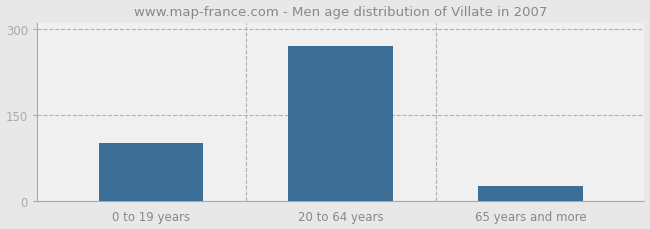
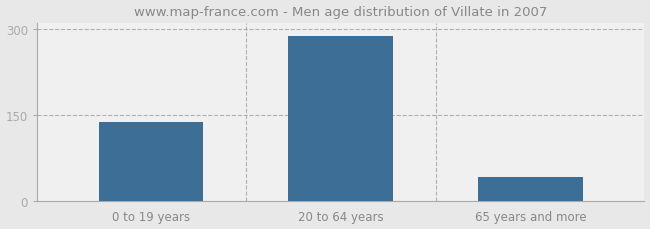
0 to 19 years: 100 -> 138
20 to 64 years: 270 -> 288
65 years and more: 25 -> 42
